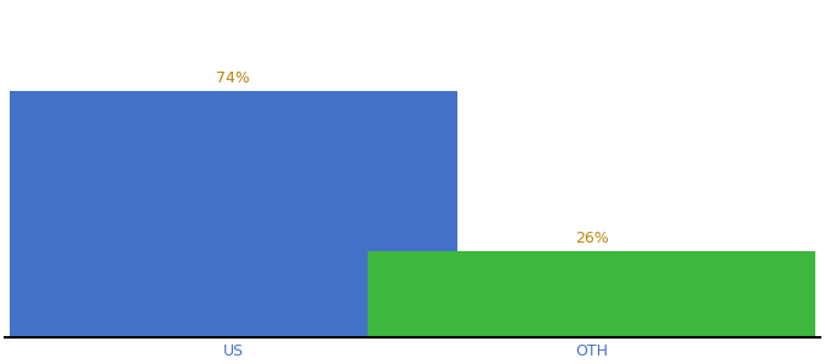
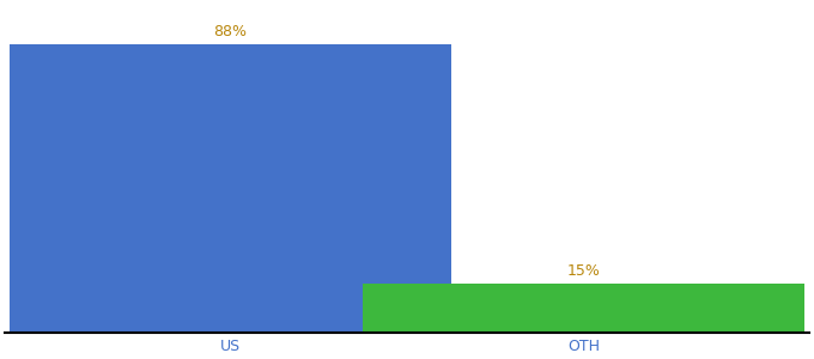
US: 74% -> 88%
OTH: 26% -> 15%
